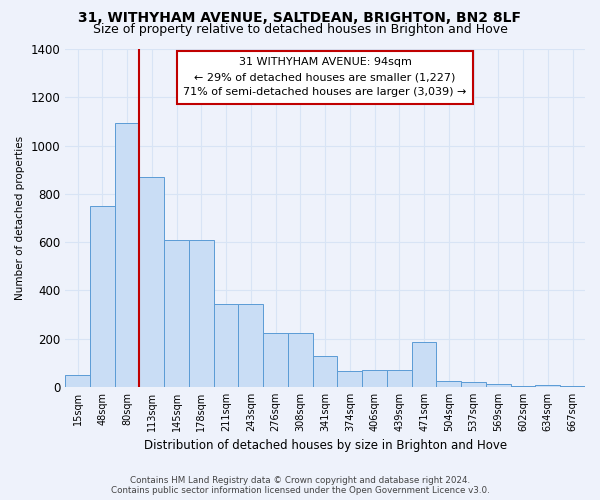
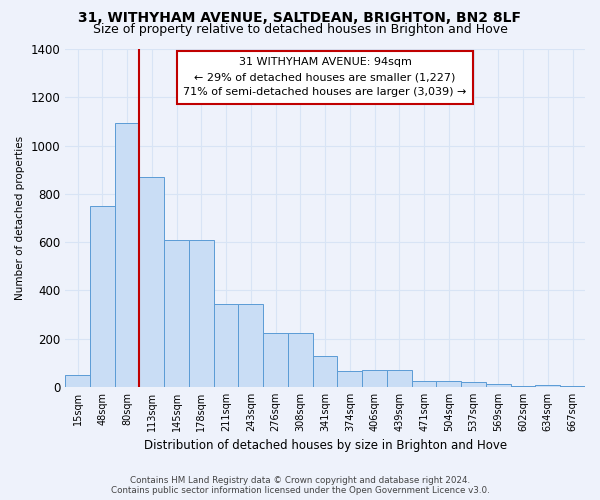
471sqm: 185 -> 25
